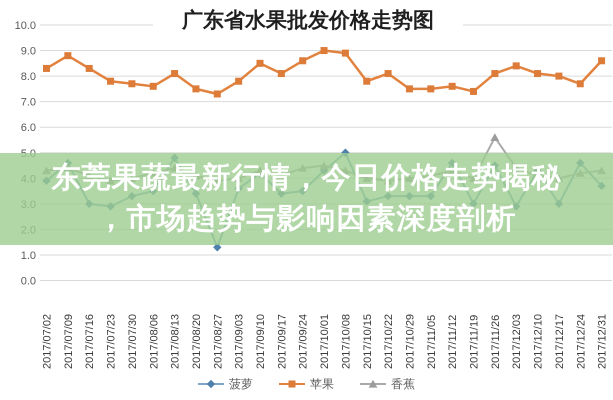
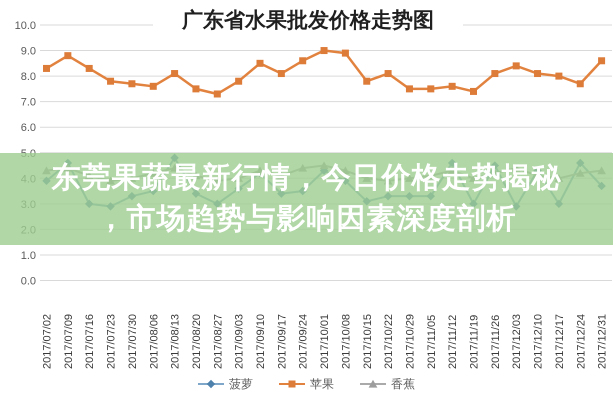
菠萝/2017/08/27: 1.3 -> 3.0
菠萝/2017/10/08: 5.0 -> 3.9
香蕉/2017/11/26: 5.6 -> 4.2
